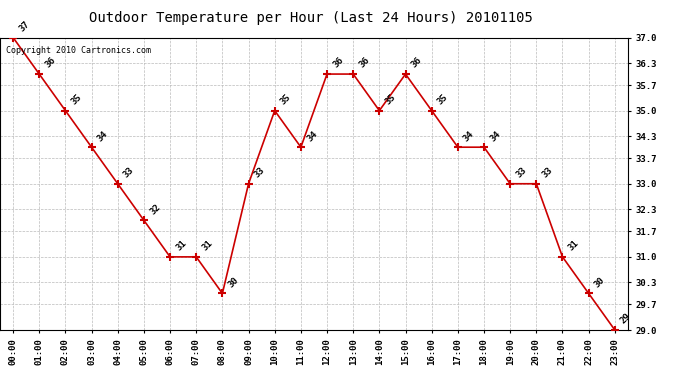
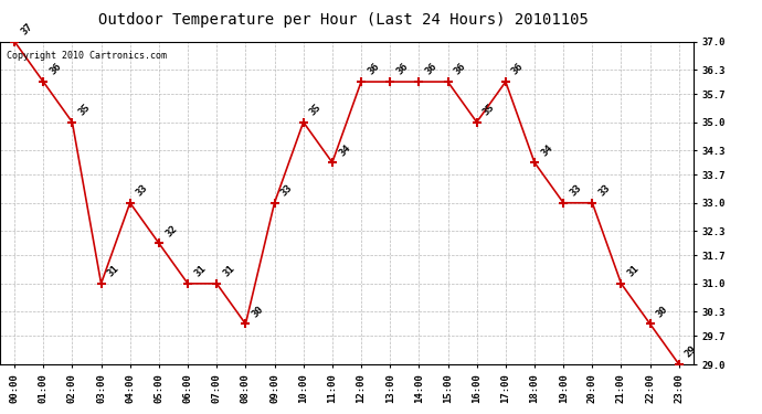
03:00: 34 -> 31
14:00: 35 -> 36
17:00: 34 -> 36
